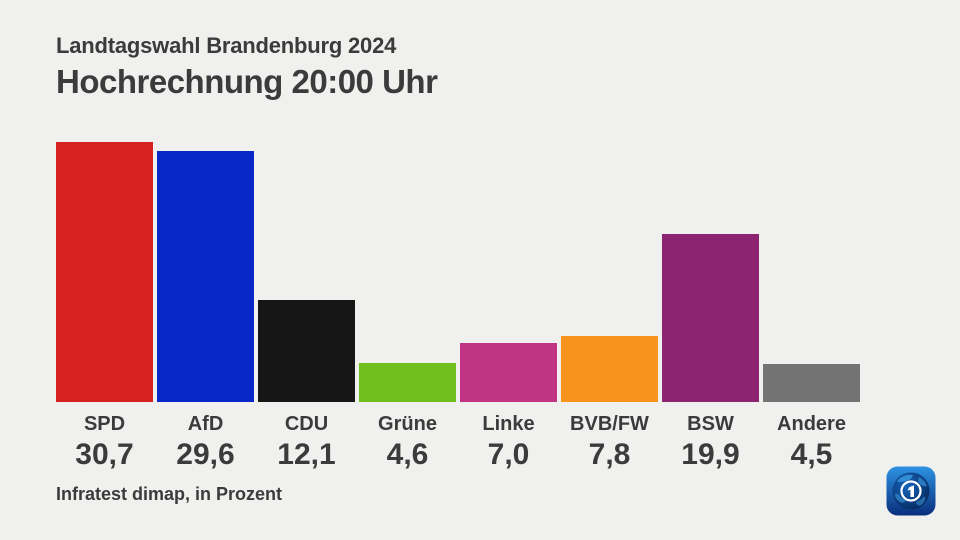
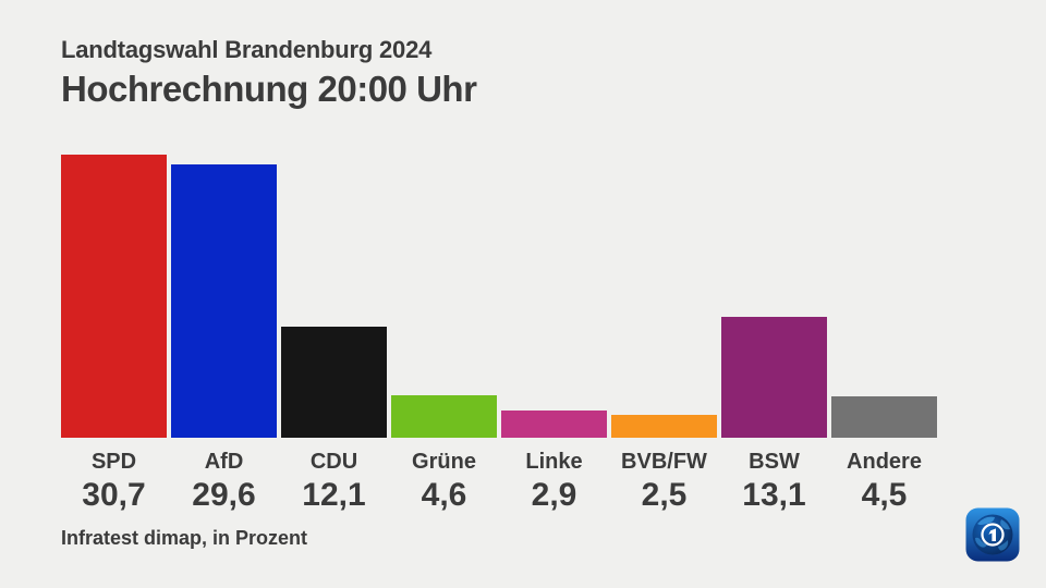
Linke: 7,0 -> 2,9
BVB/FW: 7,8 -> 2,5
BSW: 19,9 -> 13,1
